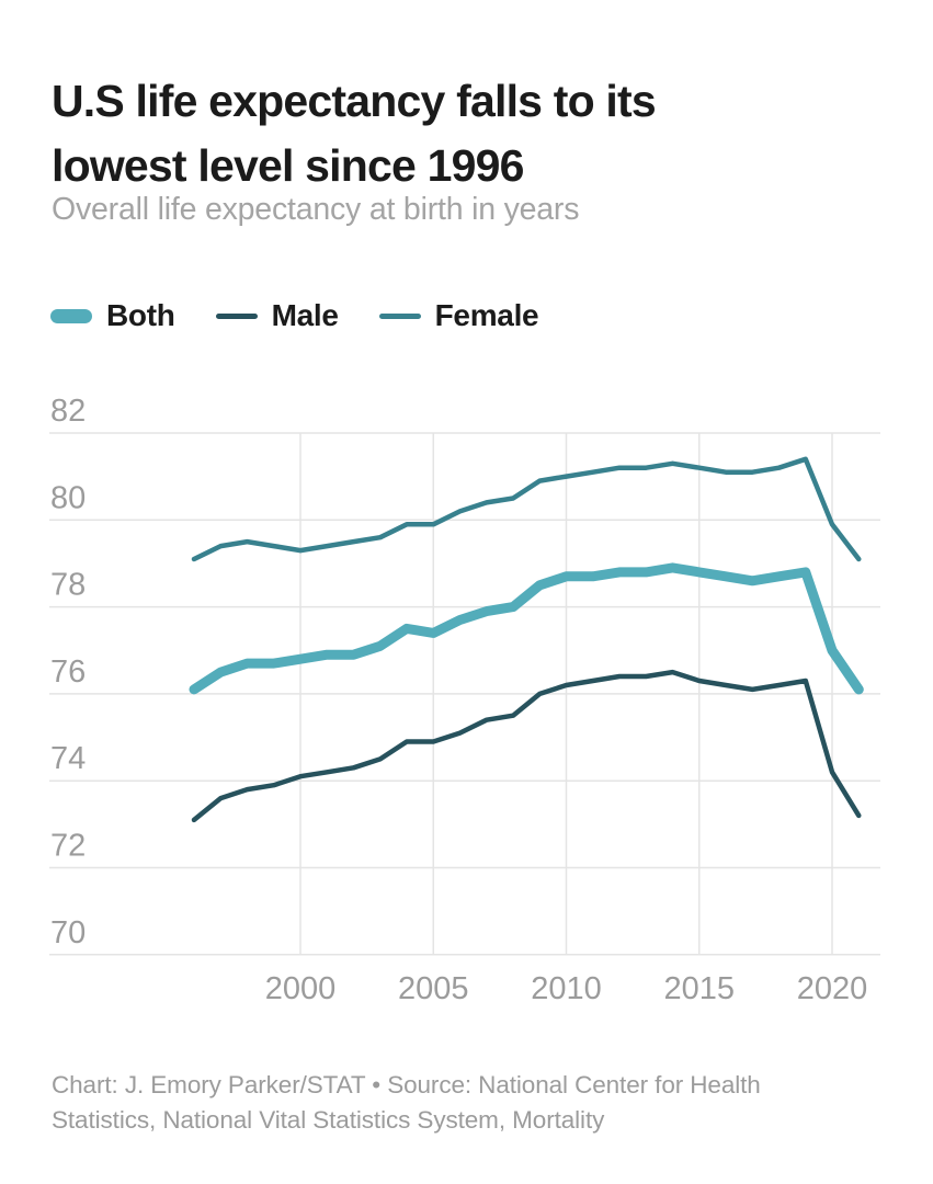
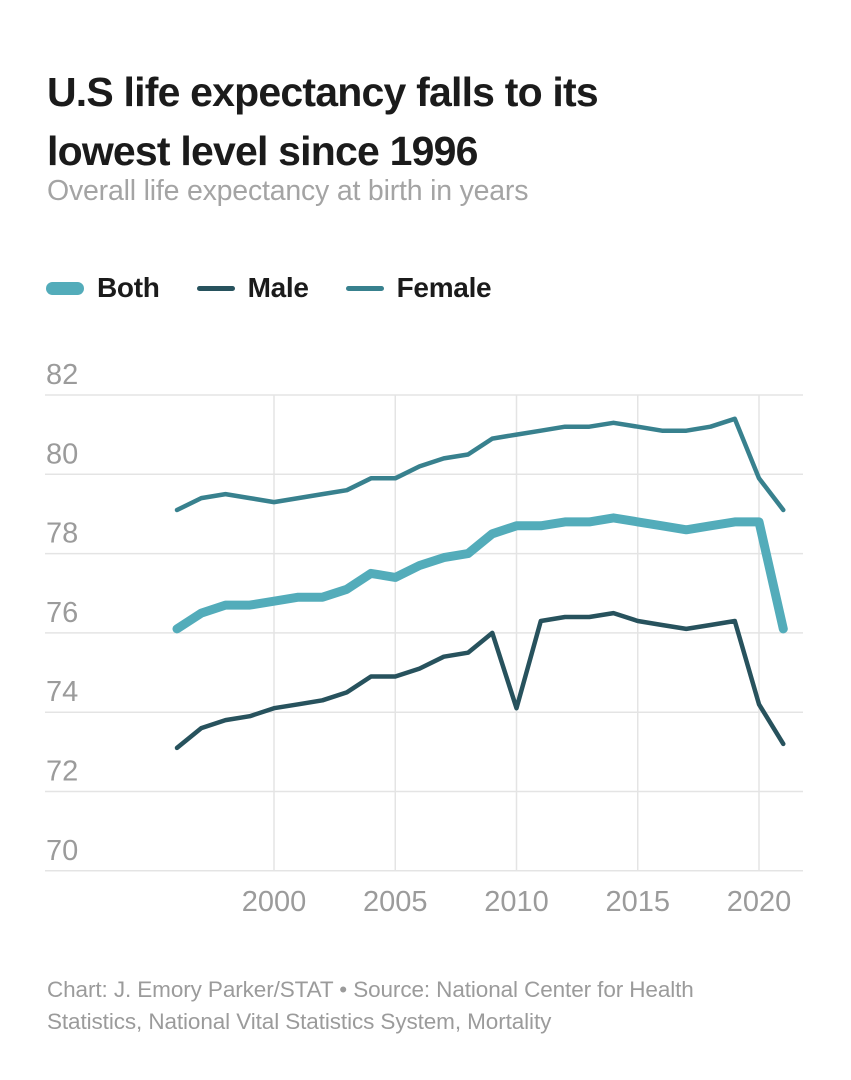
Male/2010: 76.2 -> 74.1
Both/2020: 77.0 -> 78.8
